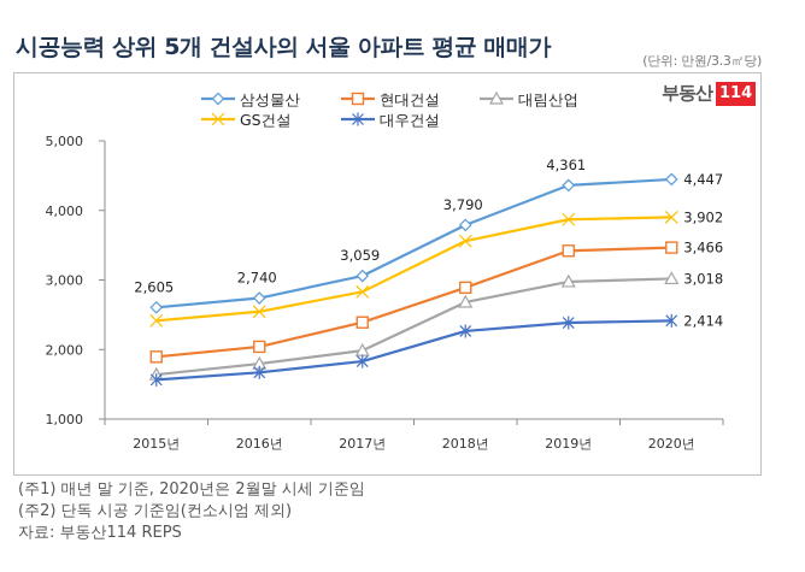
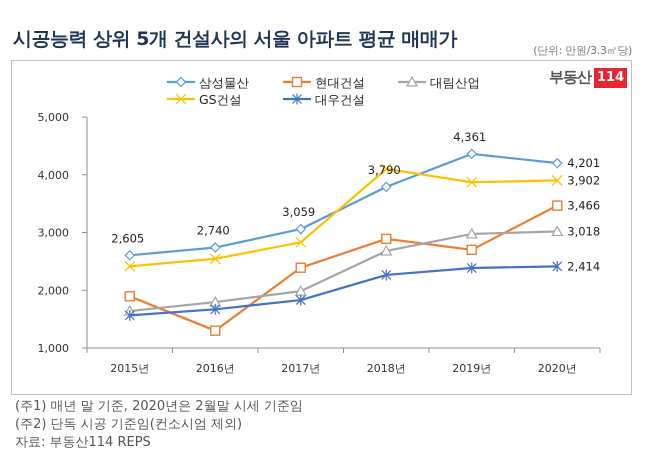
현대건설/2016년: 2000 -> 1300
GS건설/2018년: 3600 -> 4100
현대건설/2019년: 3400 -> 2700
삼성물산/2020년: 4,447 -> 4,201
